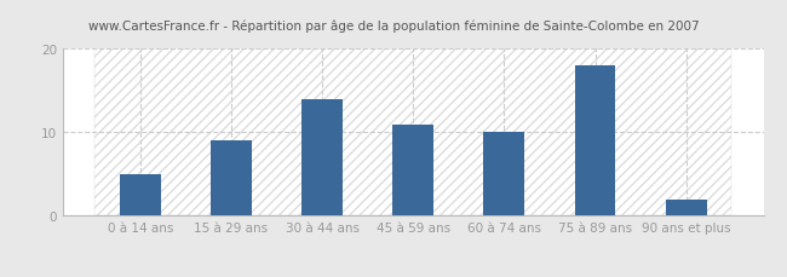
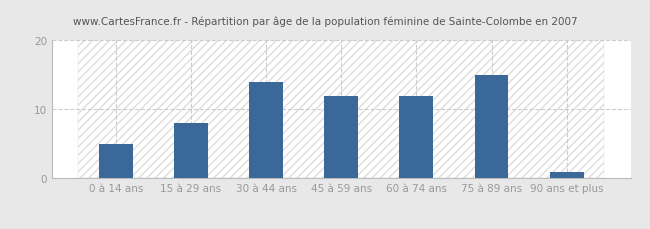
15 à 29 ans: 9 -> 8
45 à 59 ans: 11 -> 12
60 à 74 ans: 10 -> 12
75 à 89 ans: 18 -> 15
90 ans et plus: 2 -> 1
